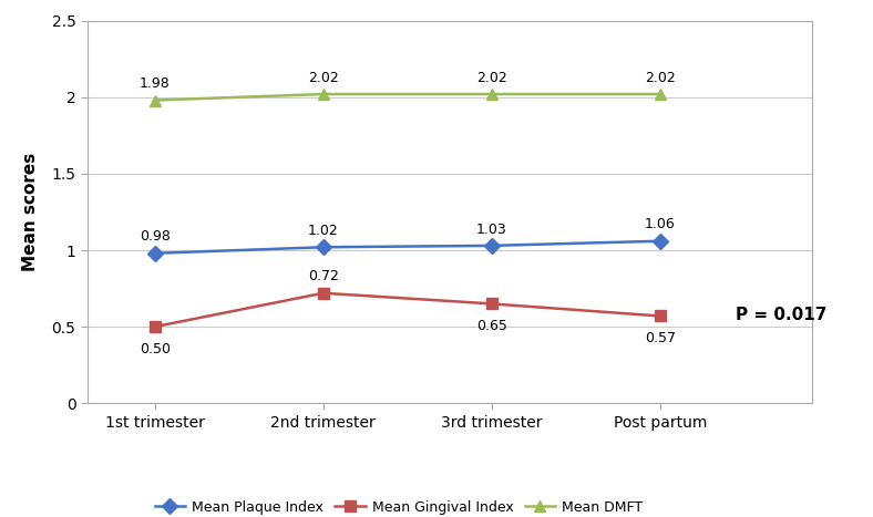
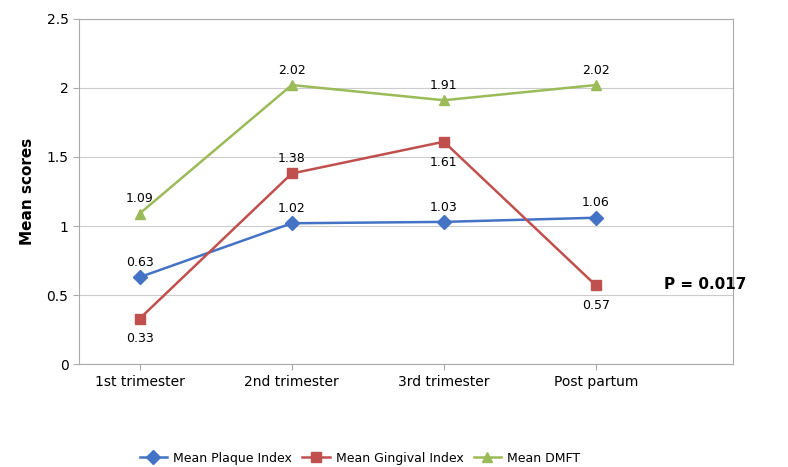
Mean Plaque Index/1st trimester: 0.98 -> 0.63
Mean Gingival Index/1st trimester: 0.50 -> 0.33
Mean DMFT/1st trimester: 1.98 -> 1.09
Mean Gingival Index/2nd trimester: 0.72 -> 1.38
Mean Gingival Index/3rd trimester: 0.65 -> 1.61
Mean DMFT/3rd trimester: 2.02 -> 1.91
